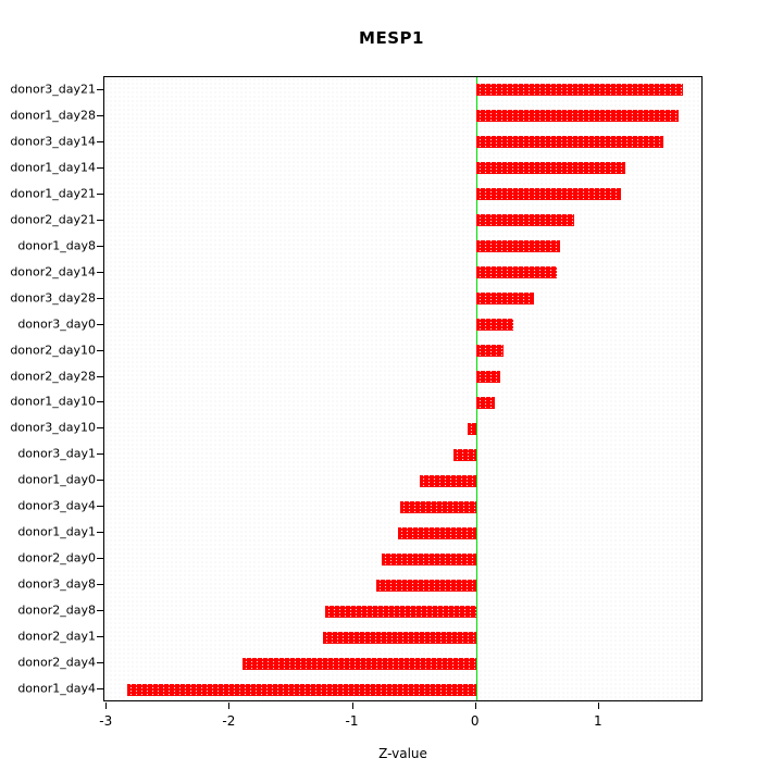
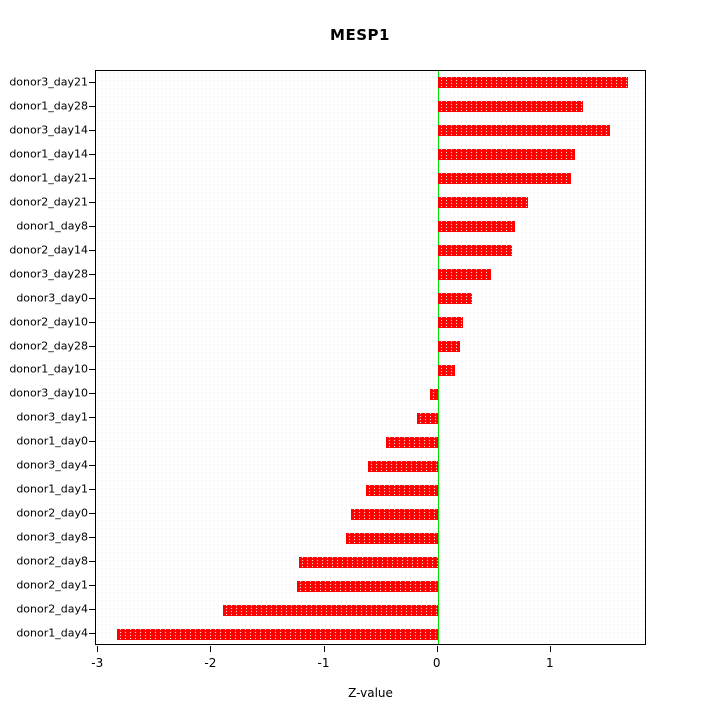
donor1_day28: 1.65 -> 1.28
